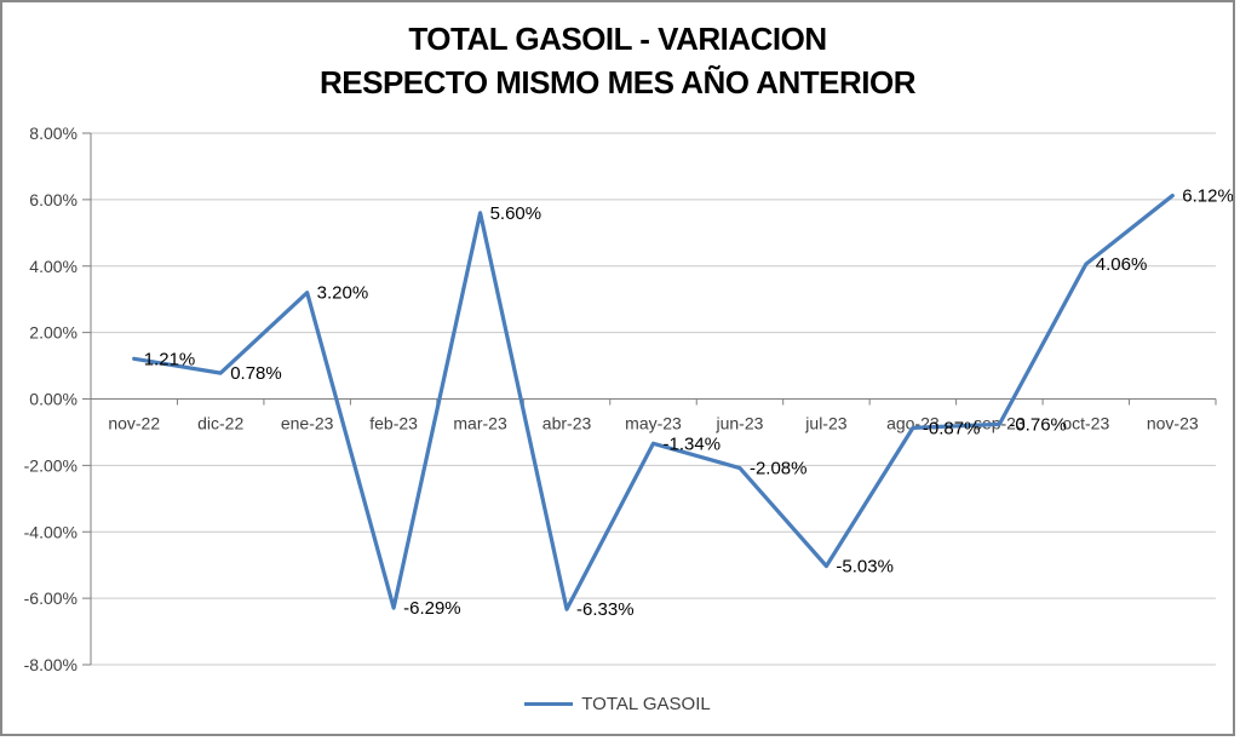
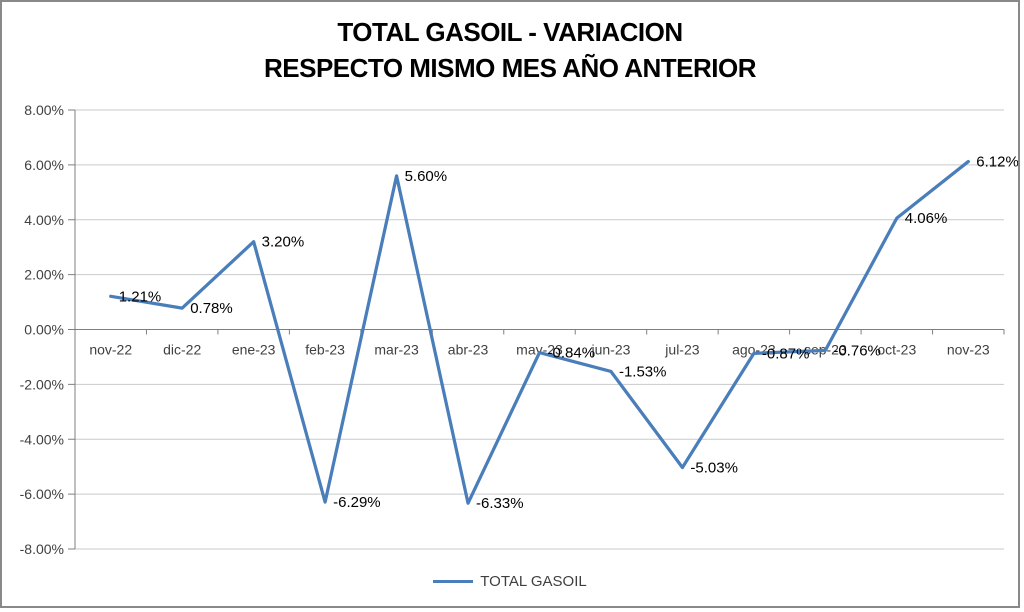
may-23: -1.34% -> -0.84%
jun-23: -2.08% -> -1.53%
